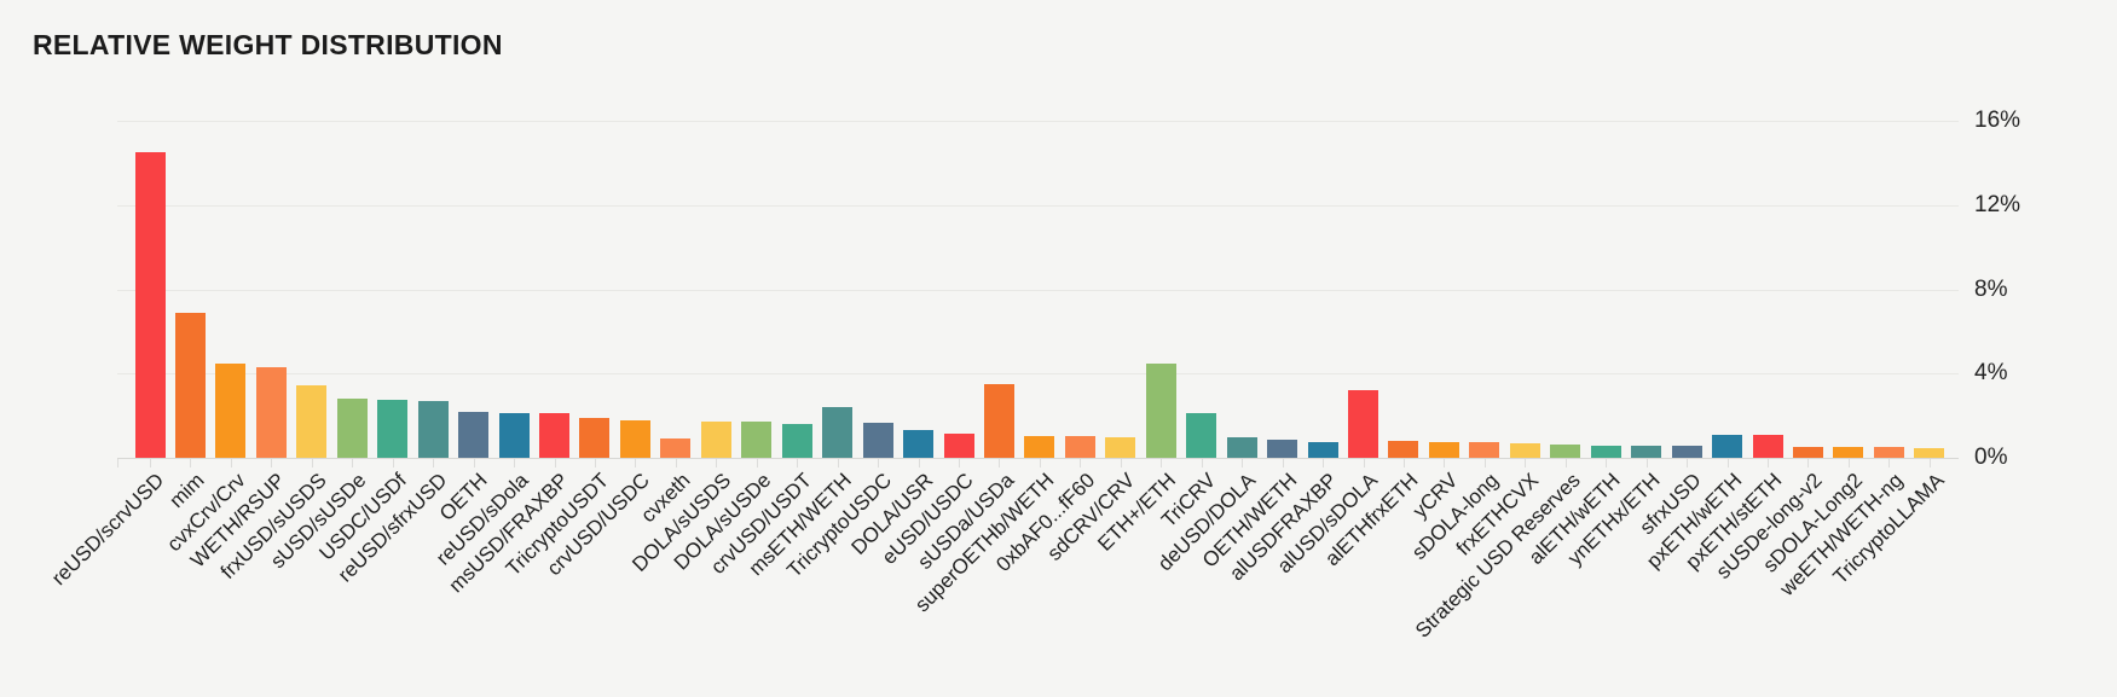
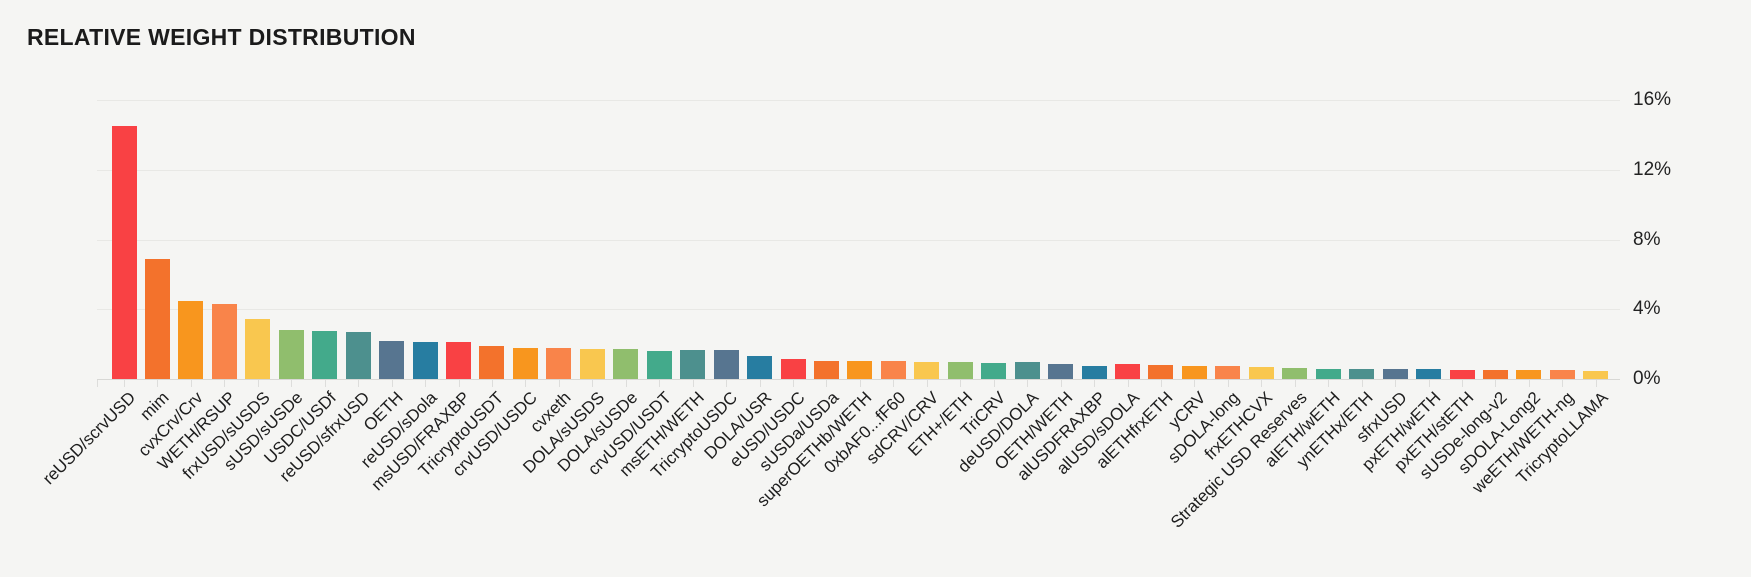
cvxeth: 0.9% -> 1.8%
msETH/WETH: 2.4% -> 1.6%
sUSDa/USDa: 3.5% -> 1.1%
ETH+/ETH: 4.5% -> 1.0%
TriCRV: 2.1% -> 0.9%
alUSD/sDOLA: 3.2% -> 0.8%
pxETH/wETH: 1.1% -> 0.6%
pxETH/stETH: 1.1% -> 0.5%
